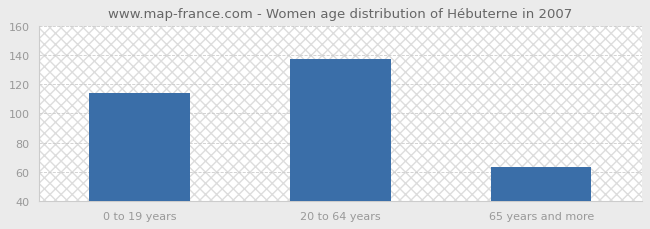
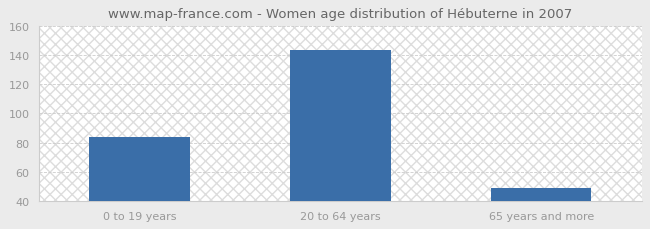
0 to 19 years: 114 -> 84
20 to 64 years: 137 -> 143
65 years and more: 63 -> 49
